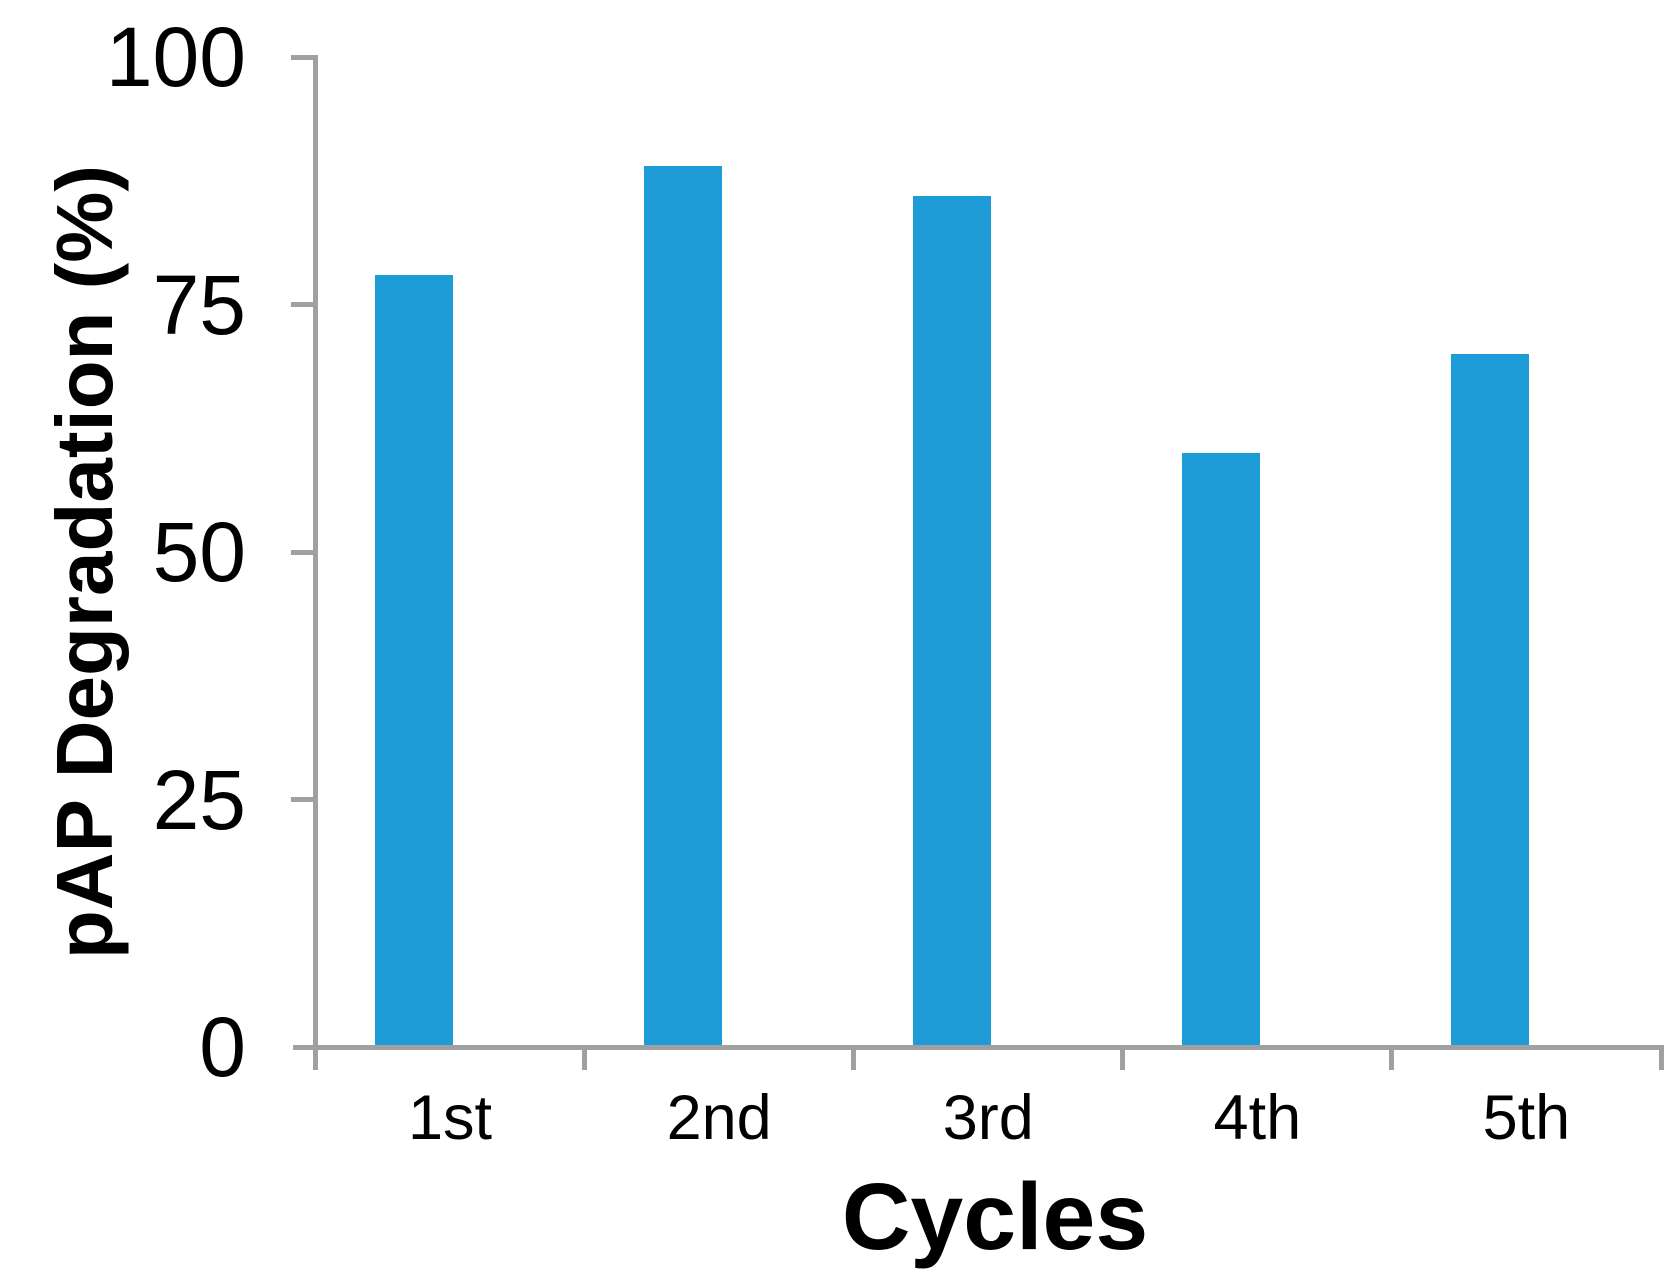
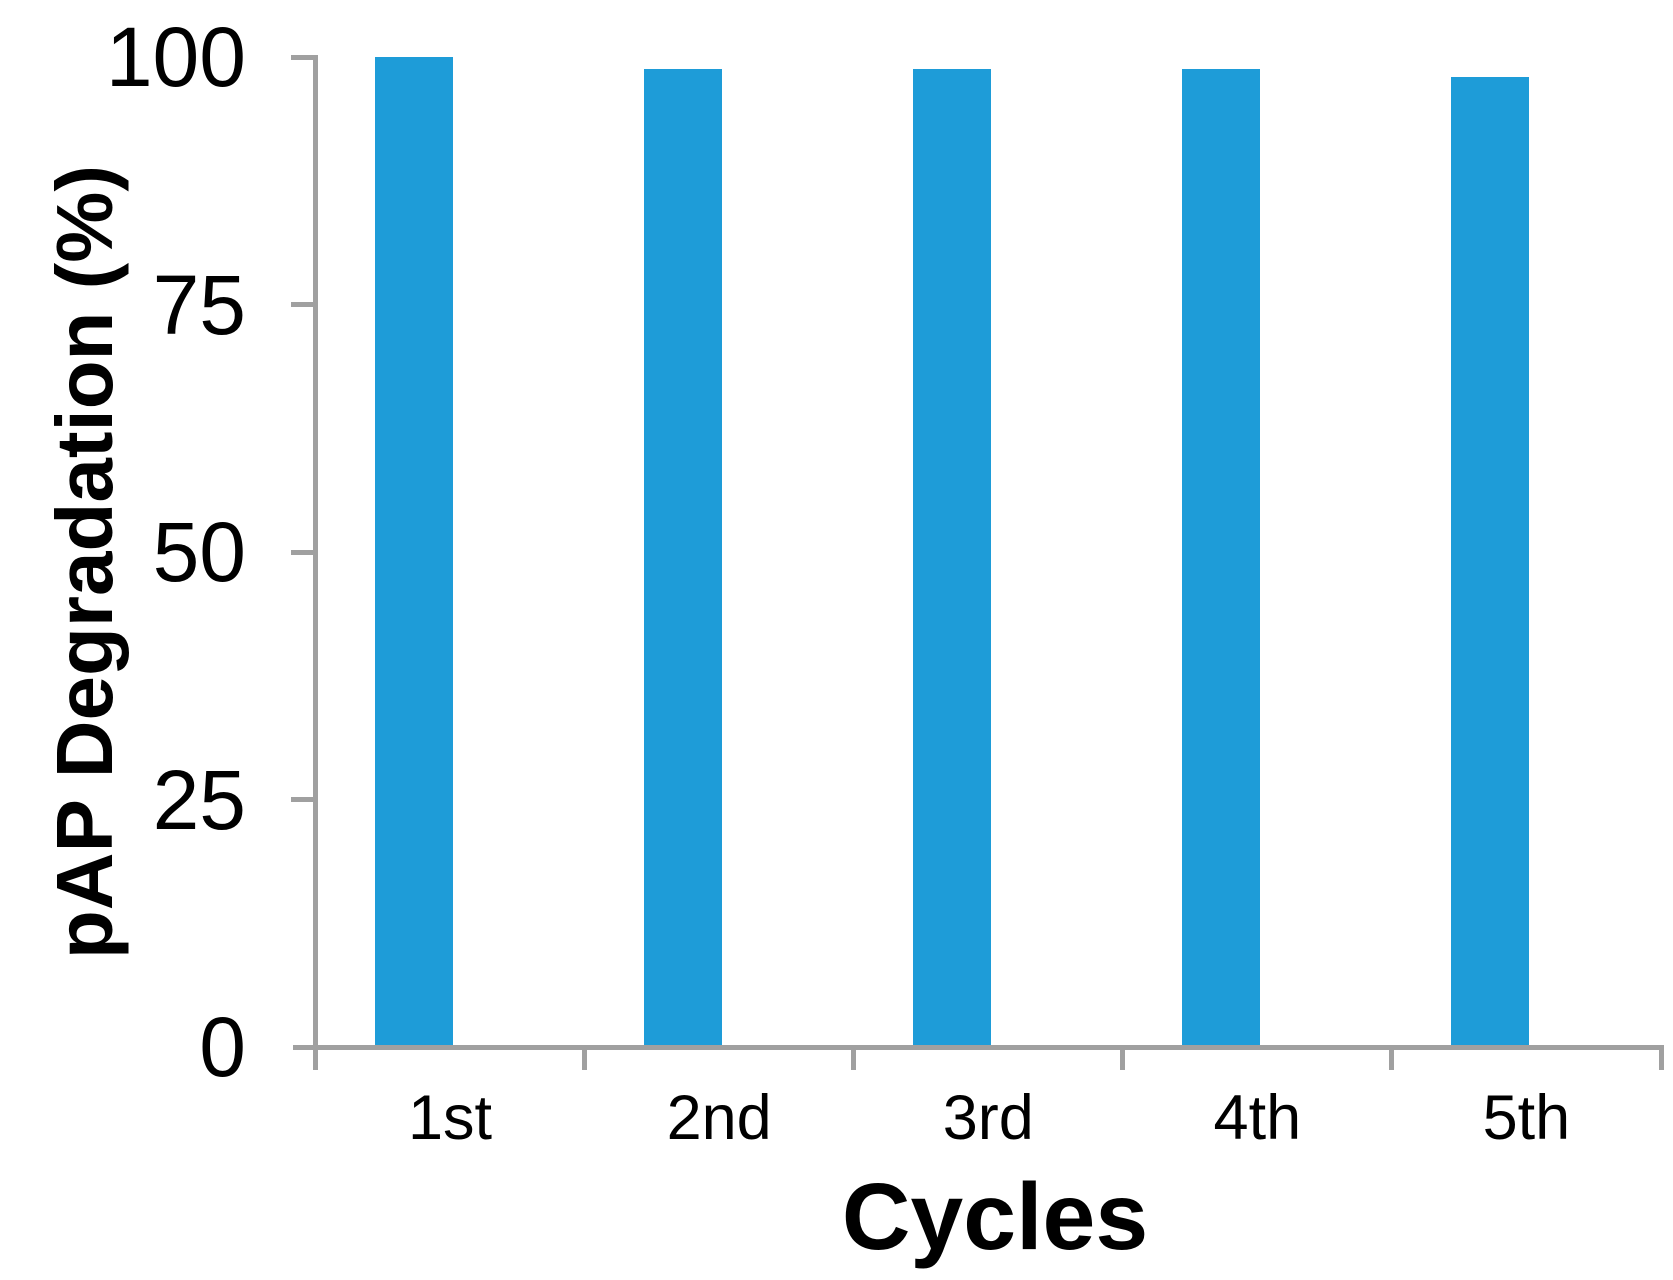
1st: 78 -> 100
2nd: 89 -> 99
3rd: 86 -> 99
4th: 60 -> 99
5th: 70 -> 98
